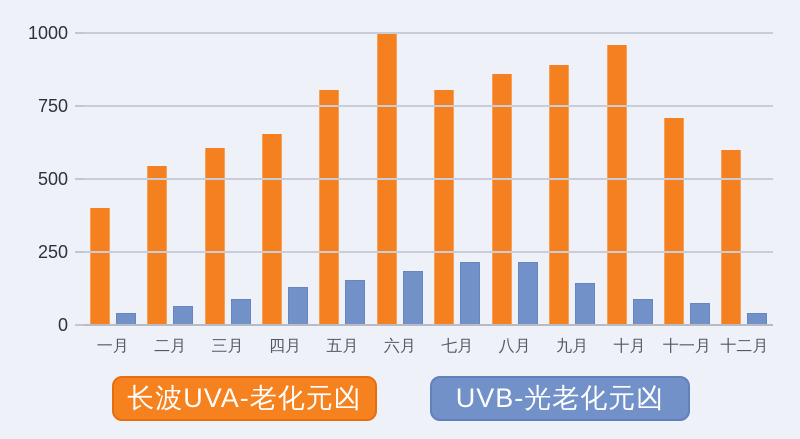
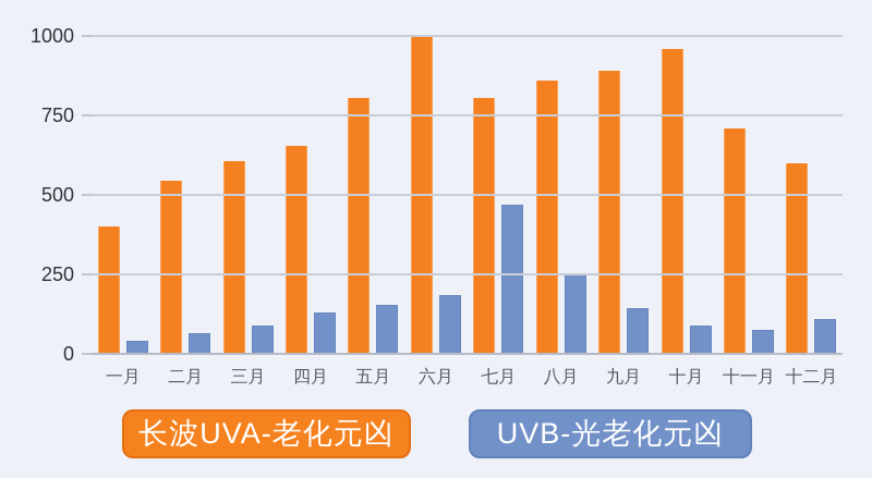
UVB-光老化元凶/七月: 220 -> 470
UVB-光老化元凶/八月: 220 -> 250
UVB-光老化元凶/十二月: 40 -> 110
